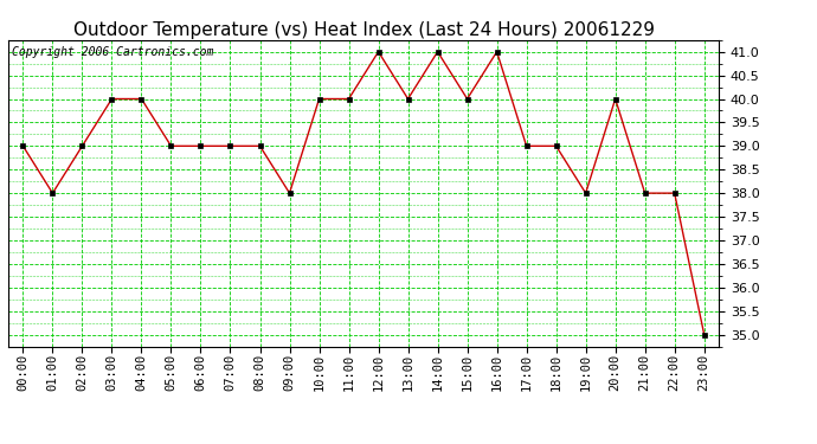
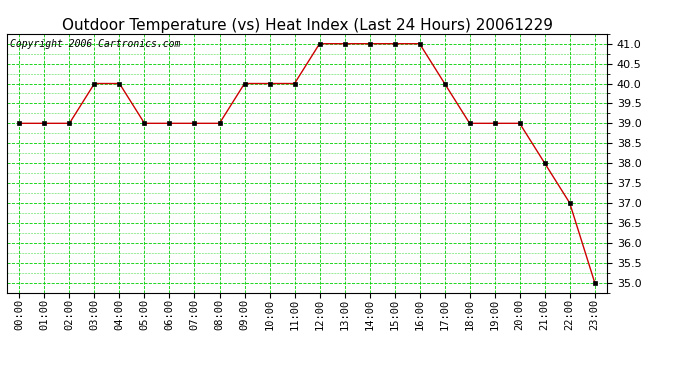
01:00: 38 -> 39
09:00: 38 -> 40
13:00: 40 -> 41
15:00: 40 -> 41
17:00: 39 -> 40
19:00: 38 -> 39
20:00: 40 -> 39
22:00: 38 -> 37
